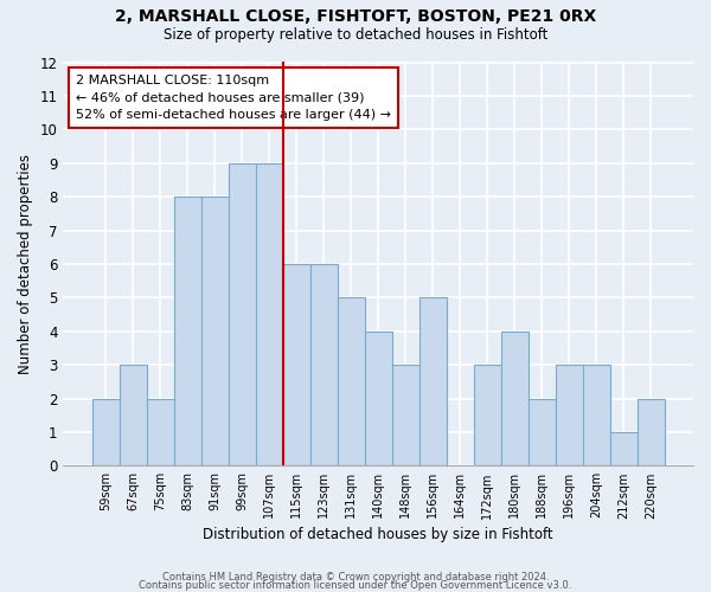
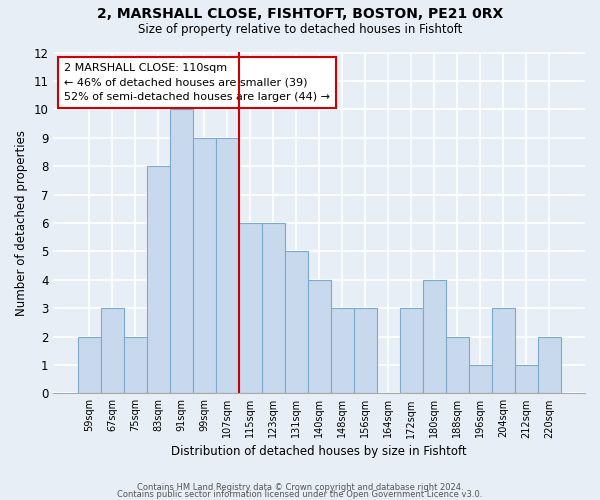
91sqm: 8 -> 10
156sqm: 5 -> 3
196sqm: 3 -> 1
